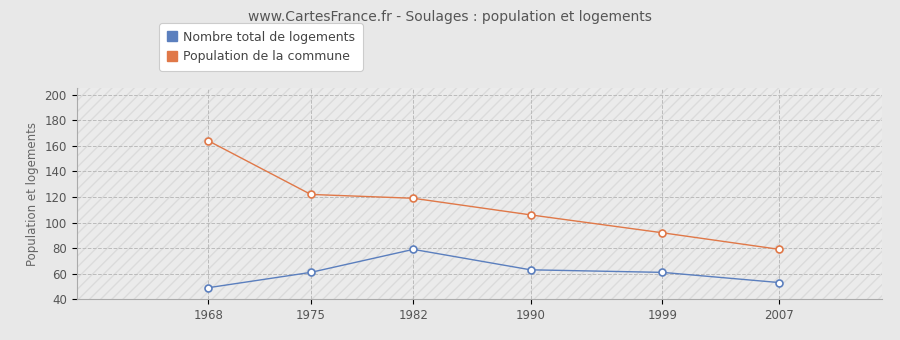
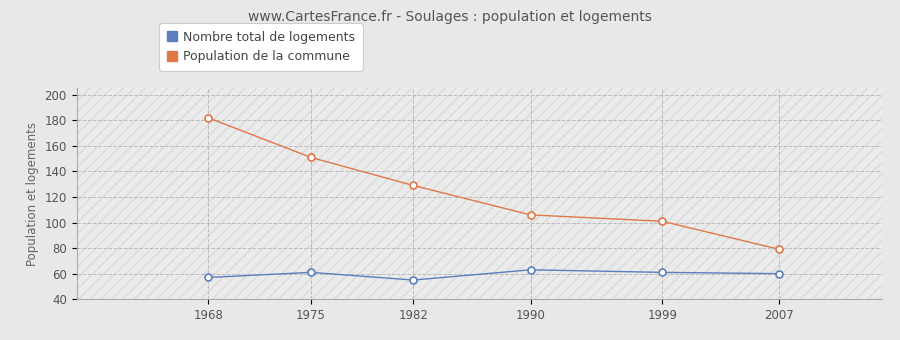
Nombre total de logements/1968: 49 -> 57
Population de la commune/1968: 164 -> 182
Population de la commune/1975: 122 -> 151
Nombre total de logements/1982: 79 -> 55
Population de la commune/1982: 119 -> 129
Population de la commune/1999: 92 -> 101
Nombre total de logements/2007: 53 -> 60
